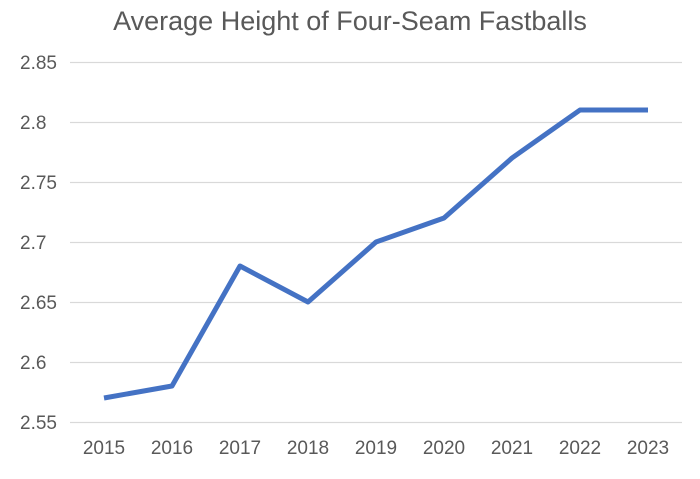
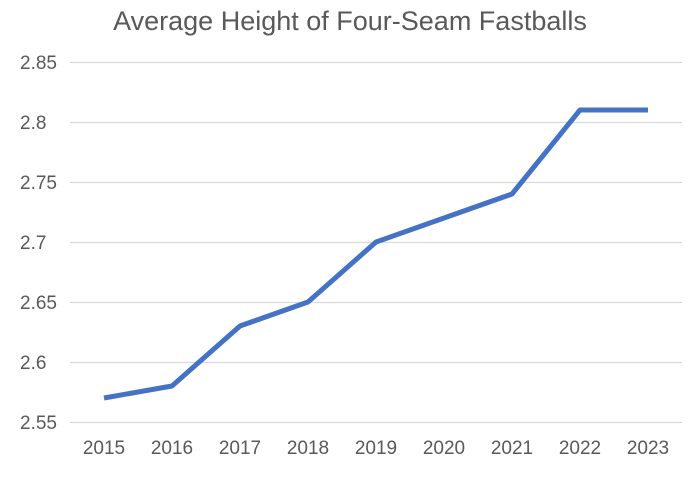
2017: 2.68 -> 2.63
2021: 2.77 -> 2.74
